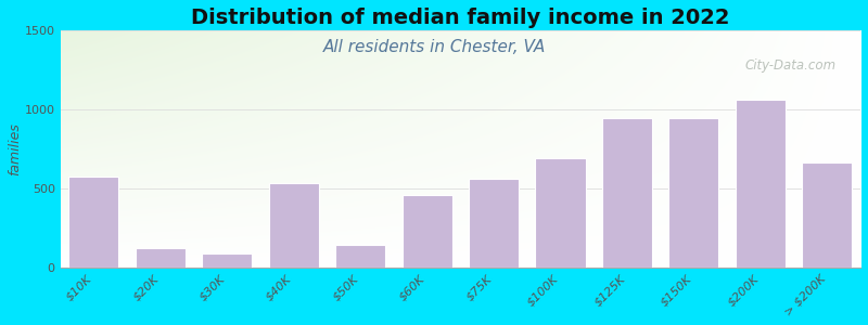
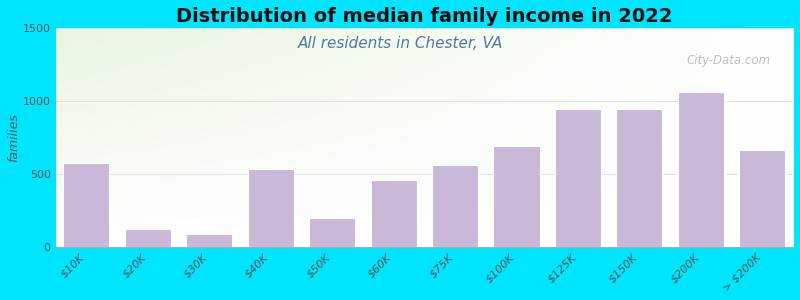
$50K: 140 -> 200
